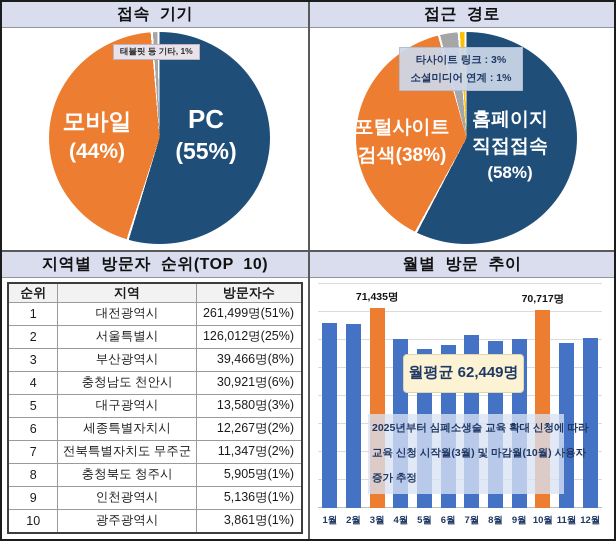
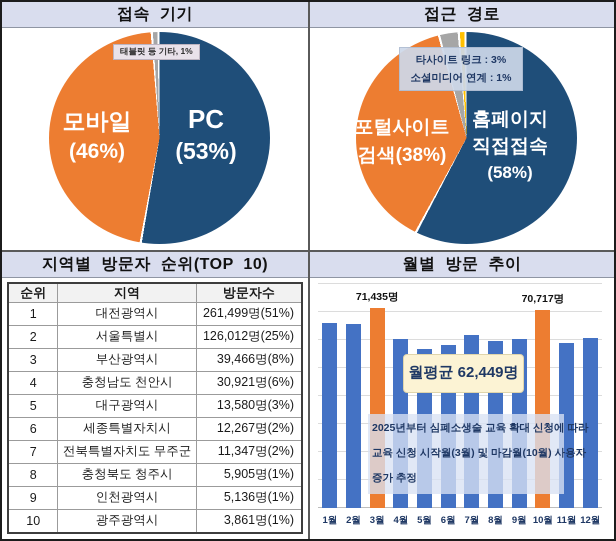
접속 기기/PC: 55% -> 53%
접속 기기/모바일: 44% -> 46%
